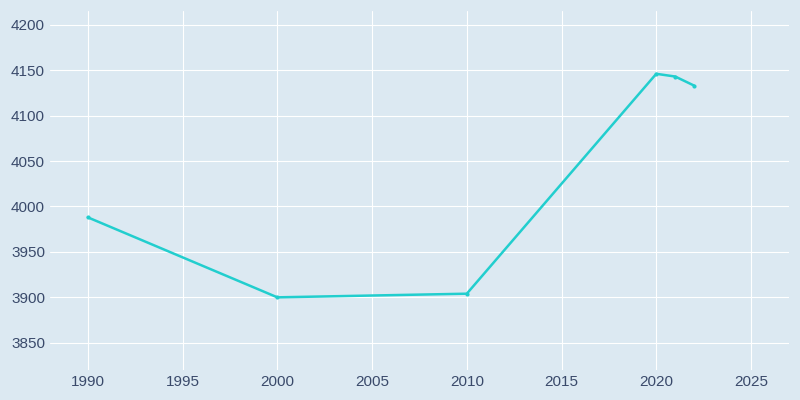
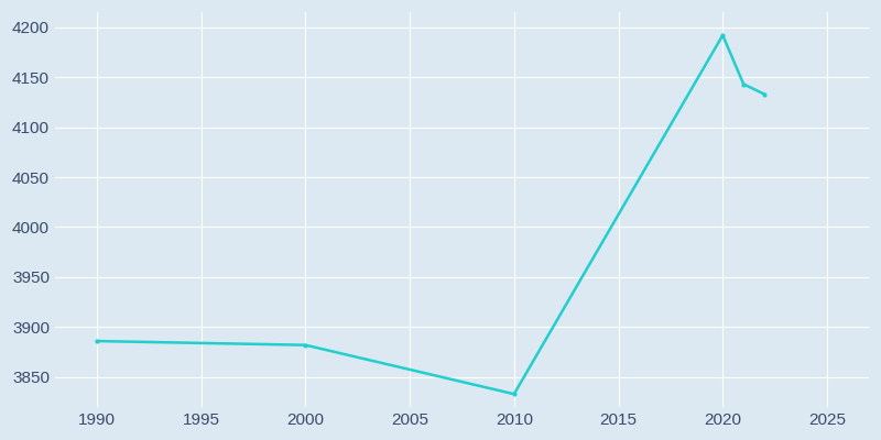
1990: 3988 -> 3886
2000: 3900 -> 3882
2010: 3904 -> 3833
2020: 4146 -> 4192
